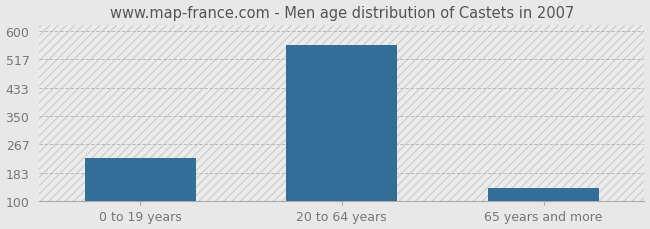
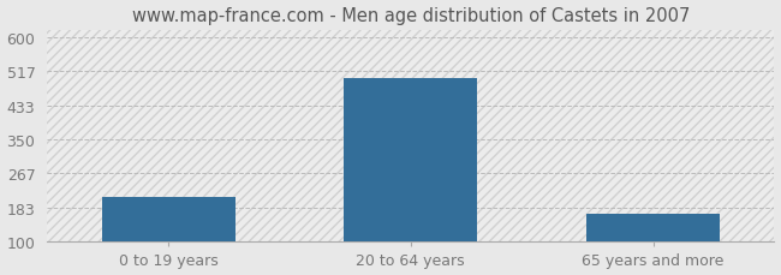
0 to 19 years: 228 -> 210
20 to 64 years: 558 -> 500
65 years and more: 138 -> 170
